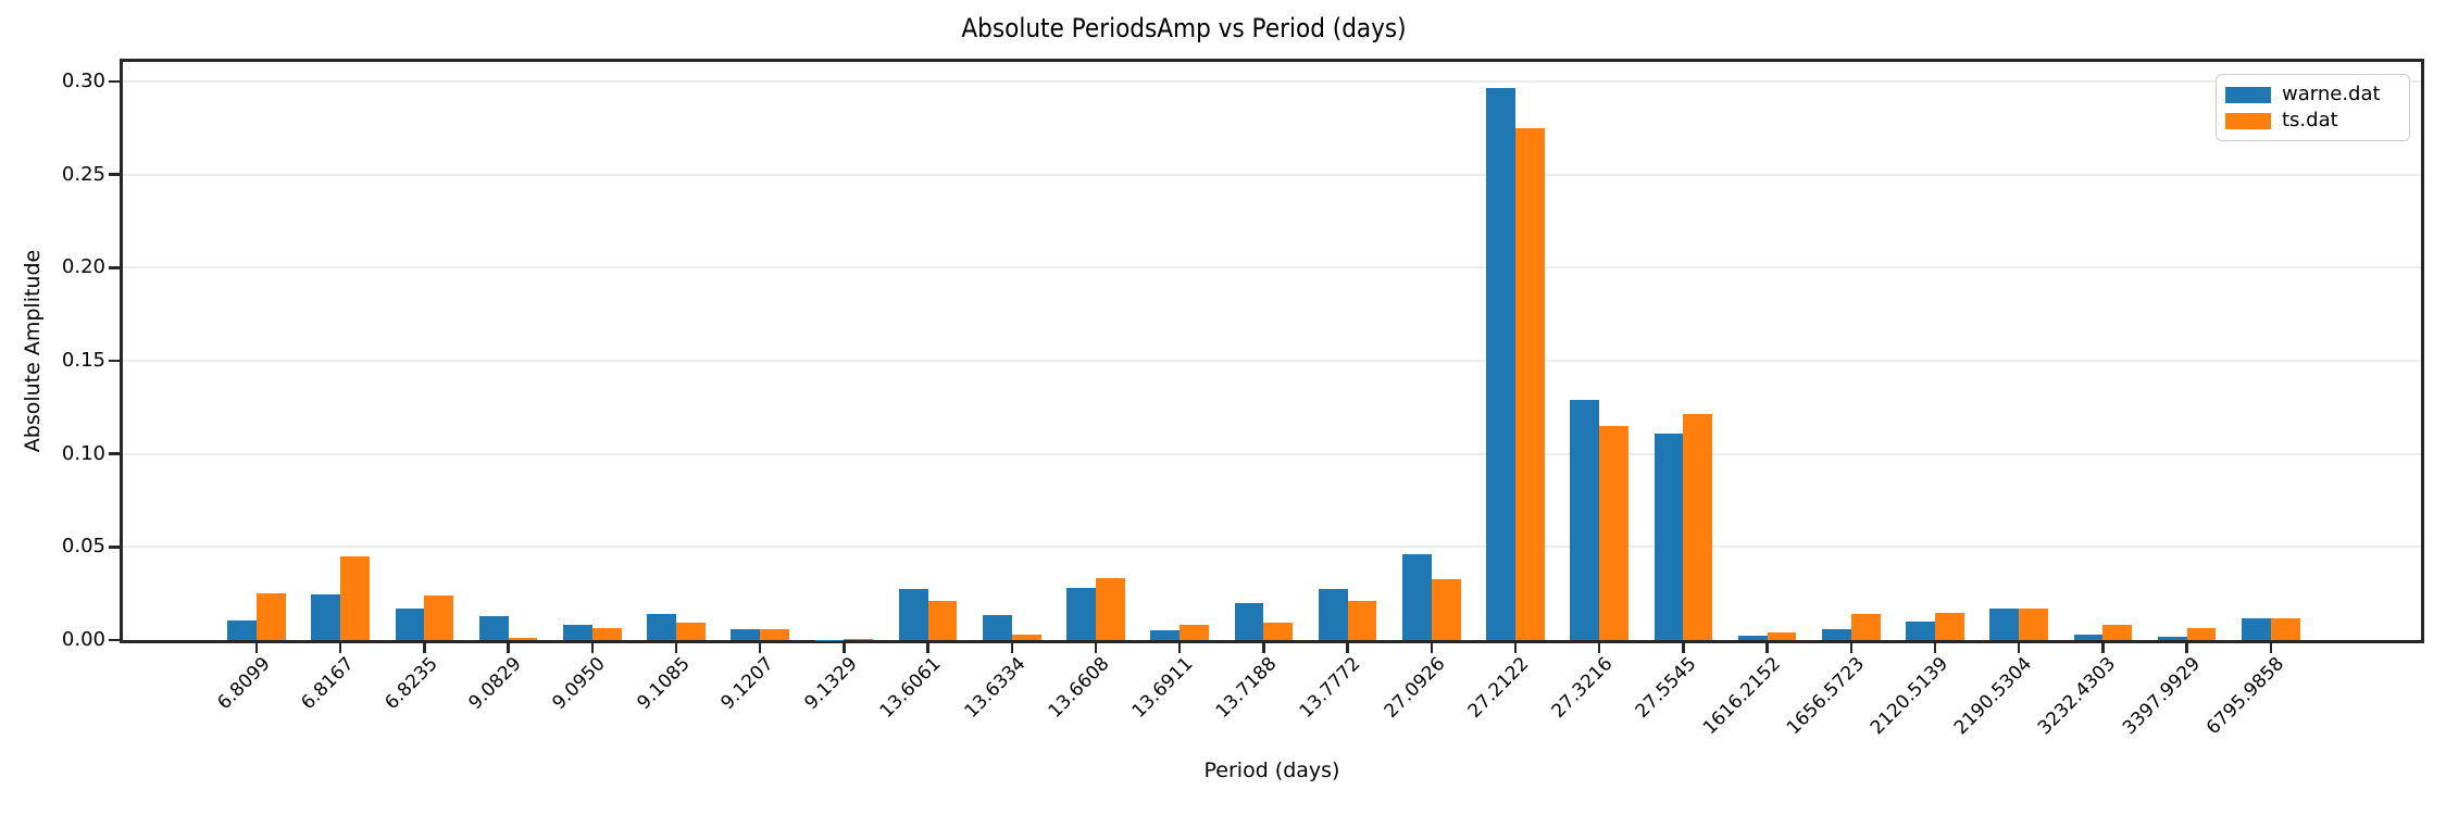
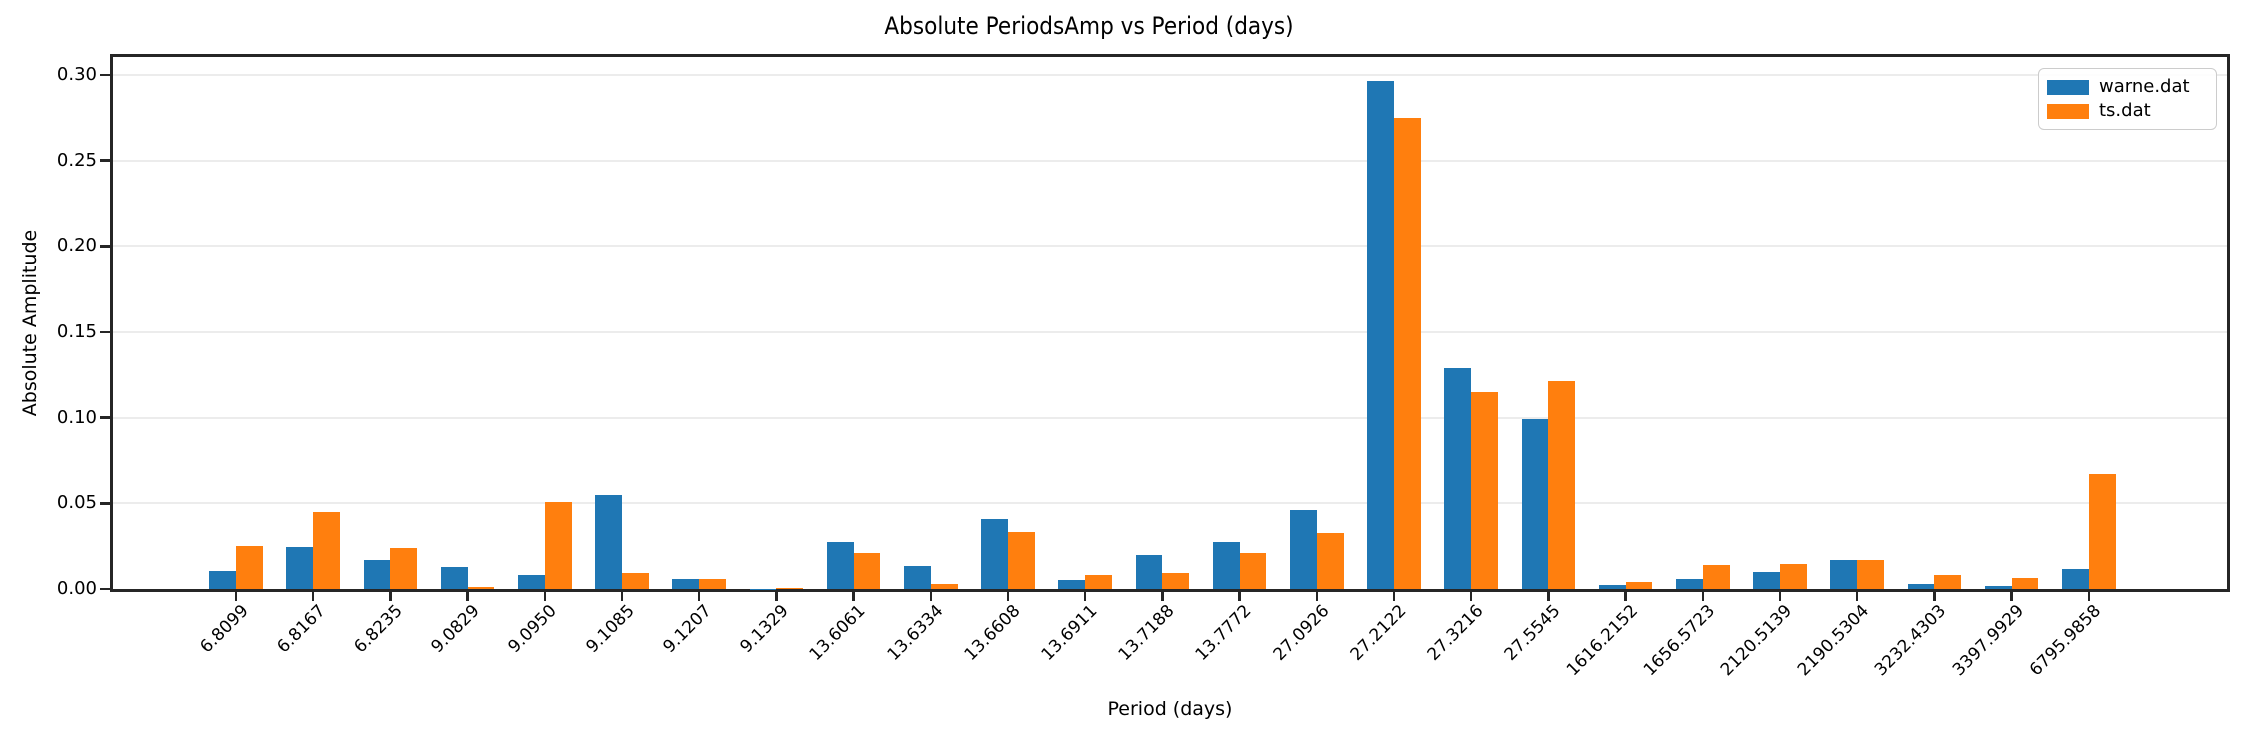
ts.dat/9.0950: 0.007 -> 0.051
warne.dat/9.1085: 0.014 -> 0.055
warne.dat/13.6608: 0.028 -> 0.041
warne.dat/27.5545: 0.111 -> 0.099
ts.dat/6795.9858: 0.011 -> 0.067
